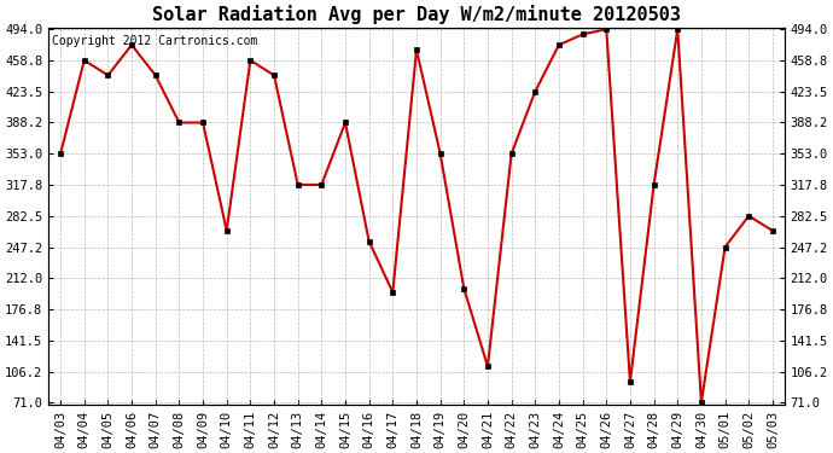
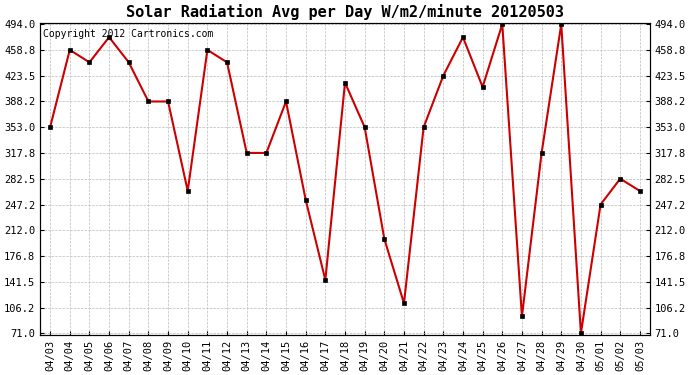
04/17: 196 -> 144
04/18: 471 -> 414
04/25: 488 -> 408
